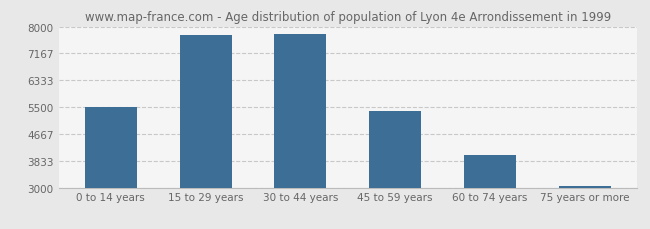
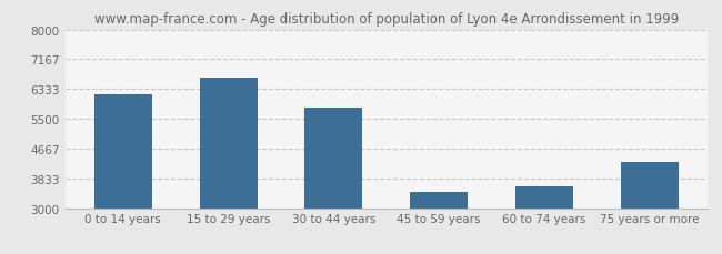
0 to 14 years: 5500 -> 6200
15 to 29 years: 7750 -> 6650
30 to 44 years: 7780 -> 5800
45 to 59 years: 5380 -> 3450
60 to 74 years: 4020 -> 3600
75 years or more: 3060 -> 4300
